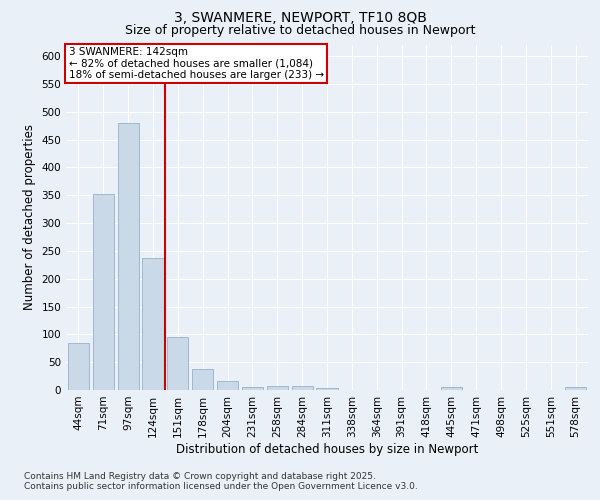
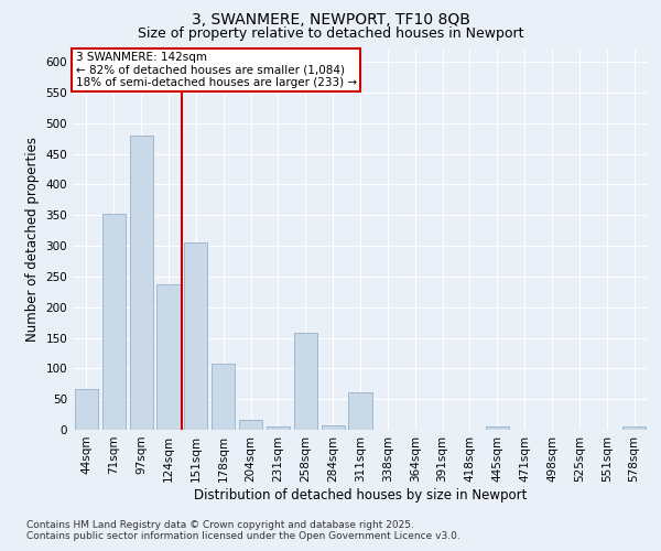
44sqm: 85 -> 66
151sqm: 96 -> 306
178sqm: 37 -> 108
258sqm: 8 -> 158
311sqm: 4 -> 62
